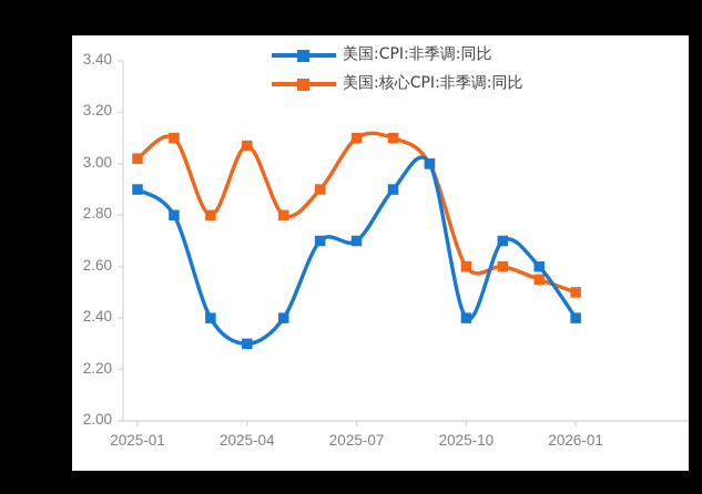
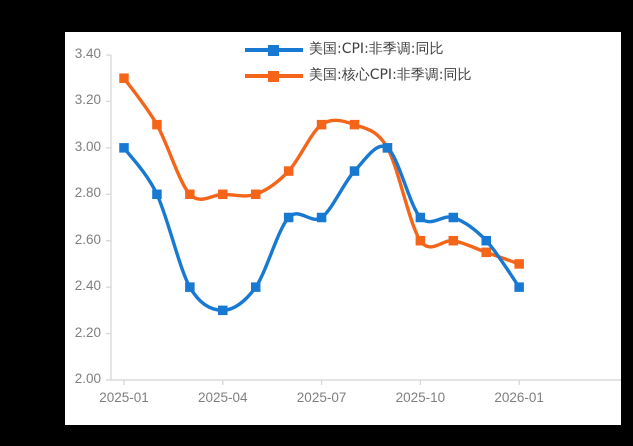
美国:CPI:非季调:同比/2025-01: 2.9 -> 3.0
美国:核心CPI:非季调:同比/2025-01: 3.02 -> 3.30
美国:核心CPI:非季调:同比/2025-04: 3.07 -> 2.80
美国:CPI:非季调:同比/2025-10: 2.4 -> 2.7
